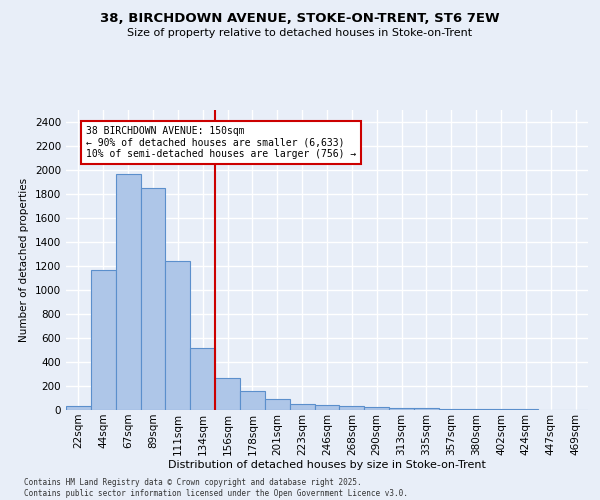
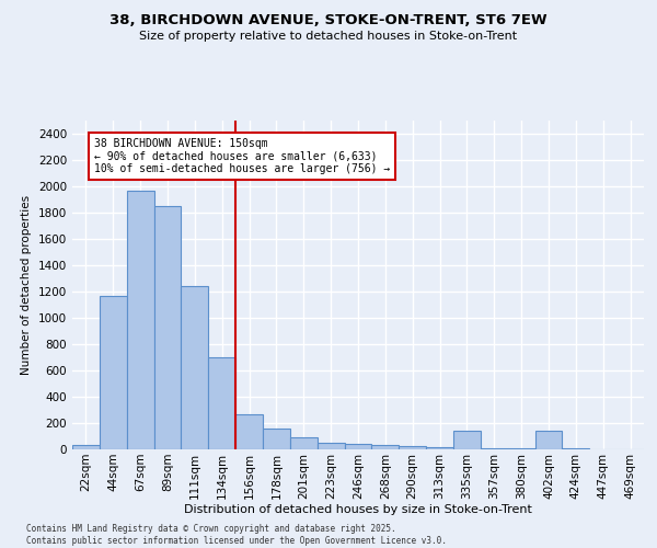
134sqm: 520 -> 700
335sqm: 20 -> 140
402sqm: 0 -> 140
